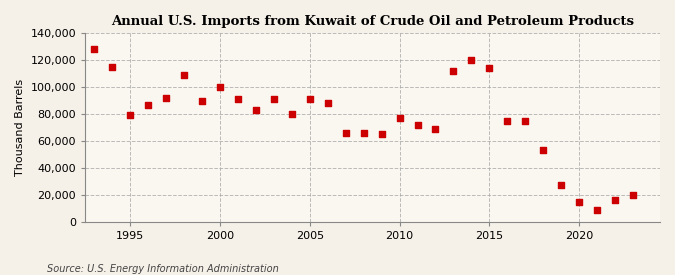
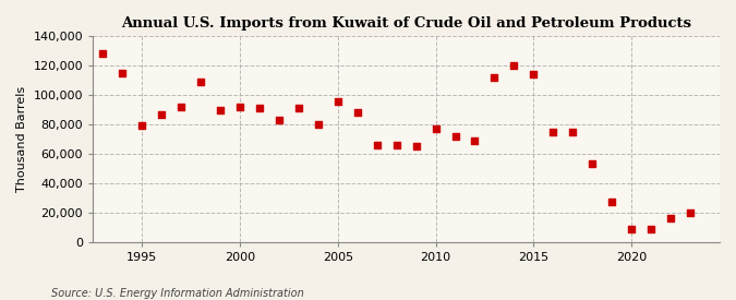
2000: 100,000 -> 92,000
2005: 91,000 -> 96,000
2020: 15,000 -> 9,000
